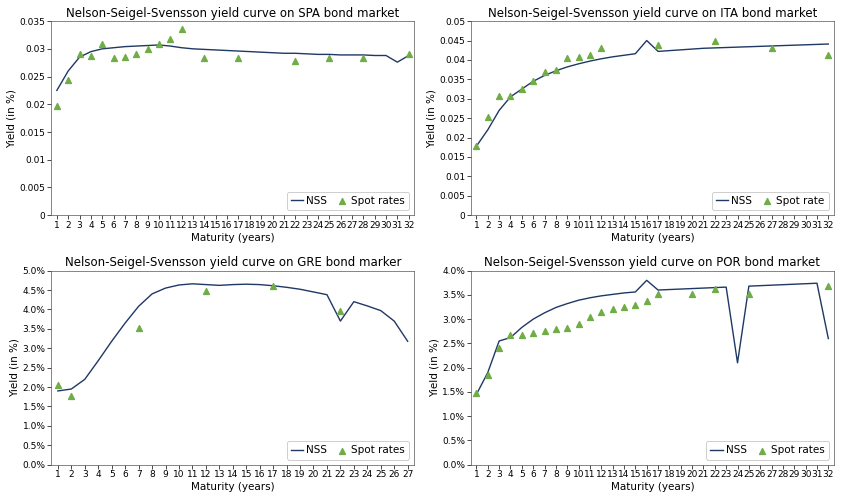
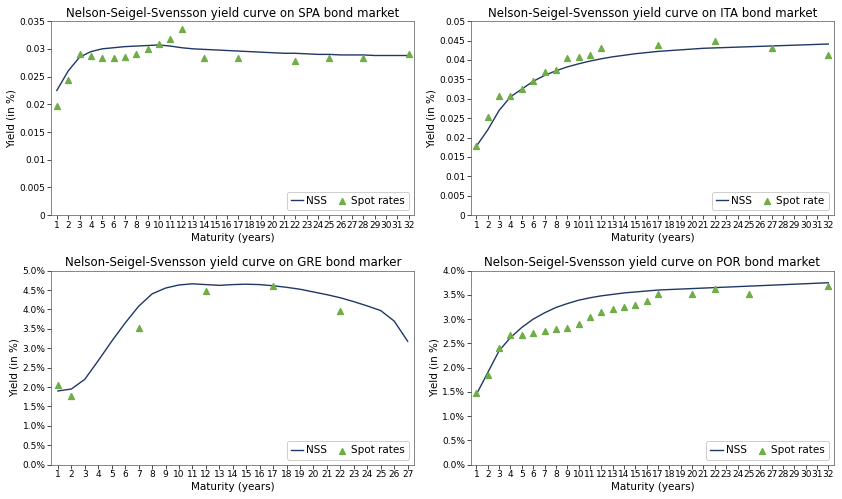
Nelson-Seigel-Svensson yield curve on SPA bond market/Spot rates/5: 0.0308 -> 0.0283
Nelson-Seigel-Svensson yield curve on SPA bond market/NSS/31: 0.0276 -> 0.0288
Nelson-Seigel-Svensson yield curve on ITA bond market/NSS/16: 0.0450 -> 0.0419
Nelson-Seigel-Svensson yield curve on GRE bond marker/NSS/22: 3.70% -> 4.30%
Nelson-Seigel-Svensson yield curve on POR bond market/NSS/3: 2.55% -> 2.35%
Nelson-Seigel-Svensson yield curve on POR bond market/NSS/16: 3.80% -> 3.58%
Nelson-Seigel-Svensson yield curve on POR bond market/NSS/24: 2.10% -> 3.67%
Nelson-Seigel-Svensson yield curve on POR bond market/NSS/32: 2.60% -> 3.75%
